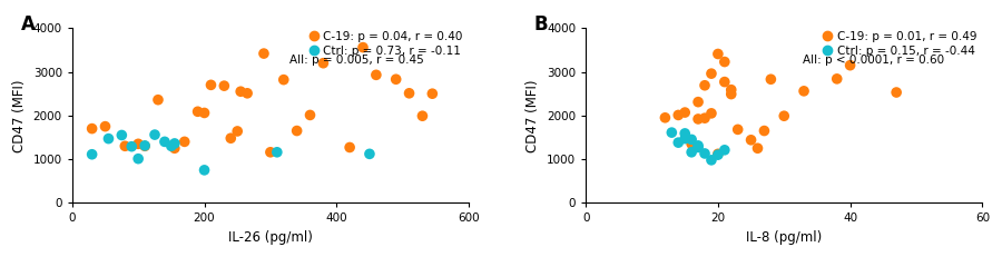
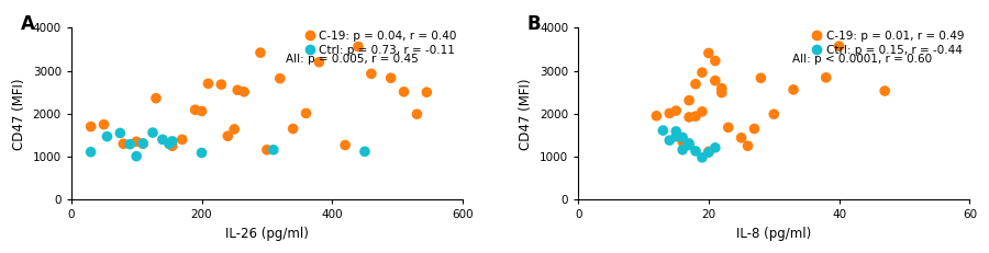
Ctrl: p = 0.73, r = -0.11/200: 750 -> 1090
C-19: p = 0.01, r = 0.49/40: 3150 -> 3570
